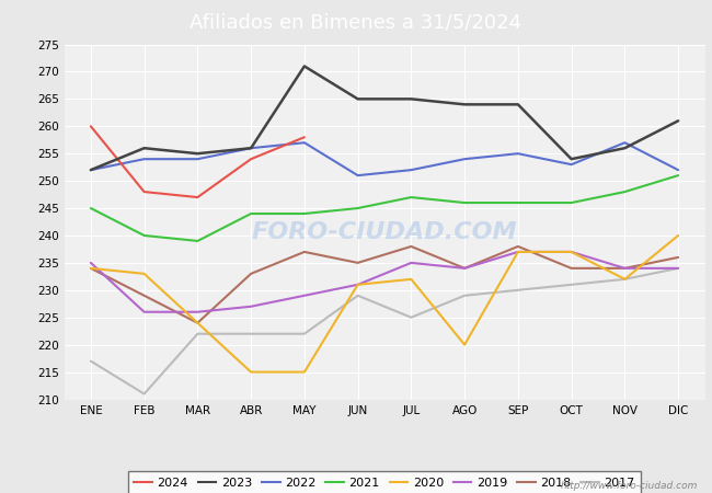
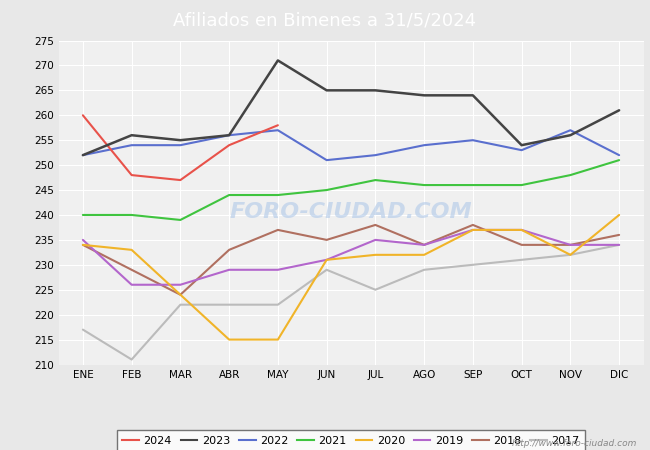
2021/ENE: 245 -> 240
2019/ABR: 227 -> 229
2020/AGO: 220 -> 232
